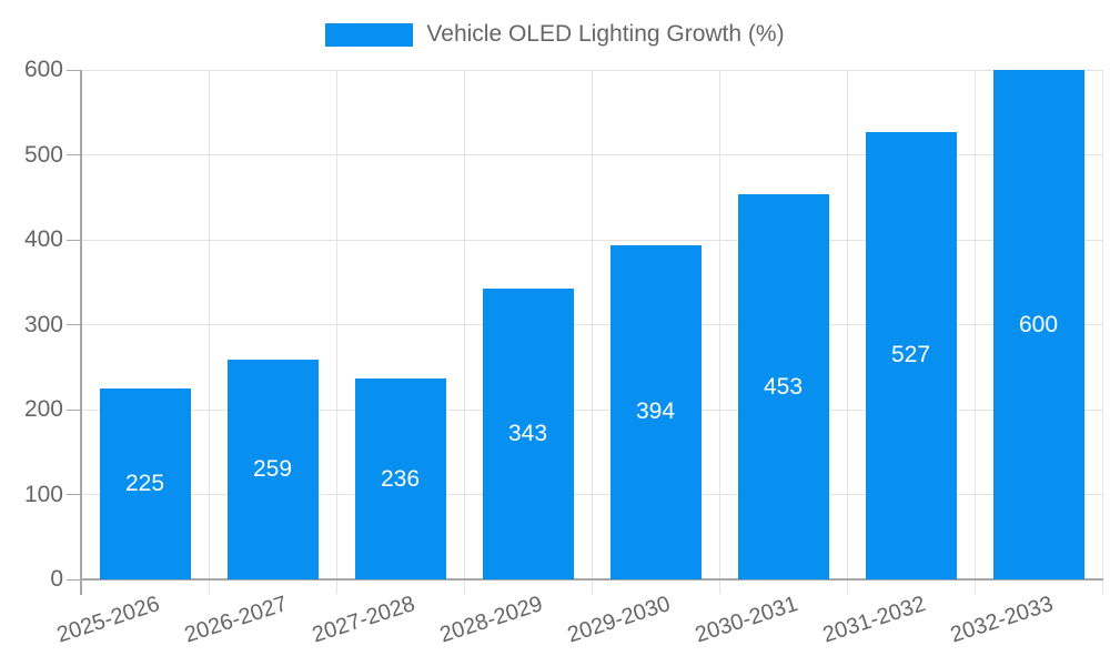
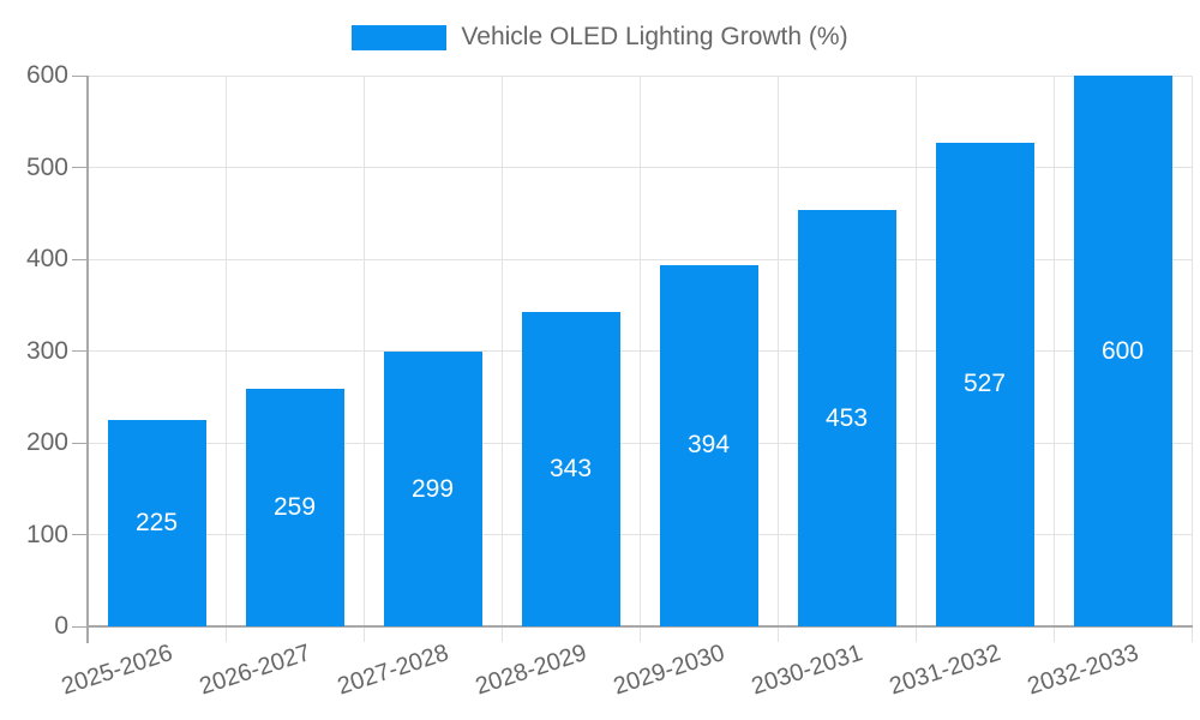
2027-2028: 236 -> 299
